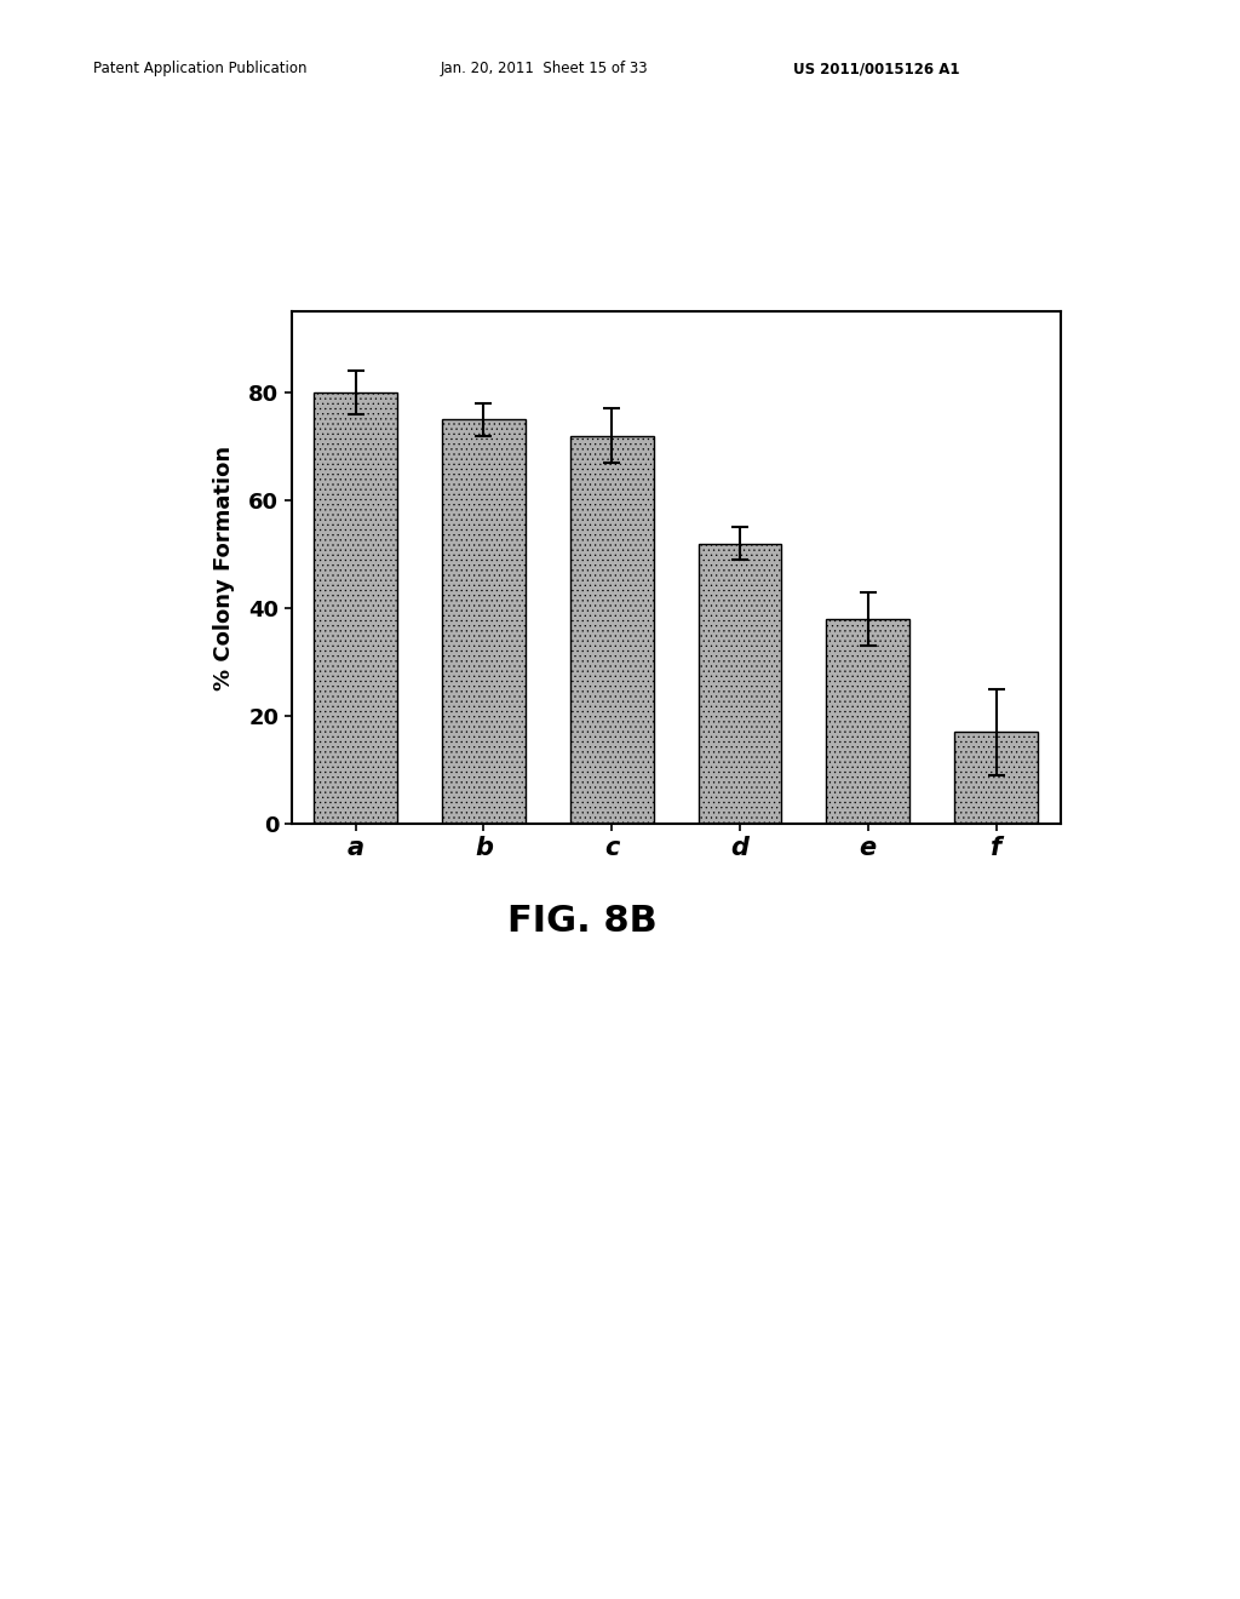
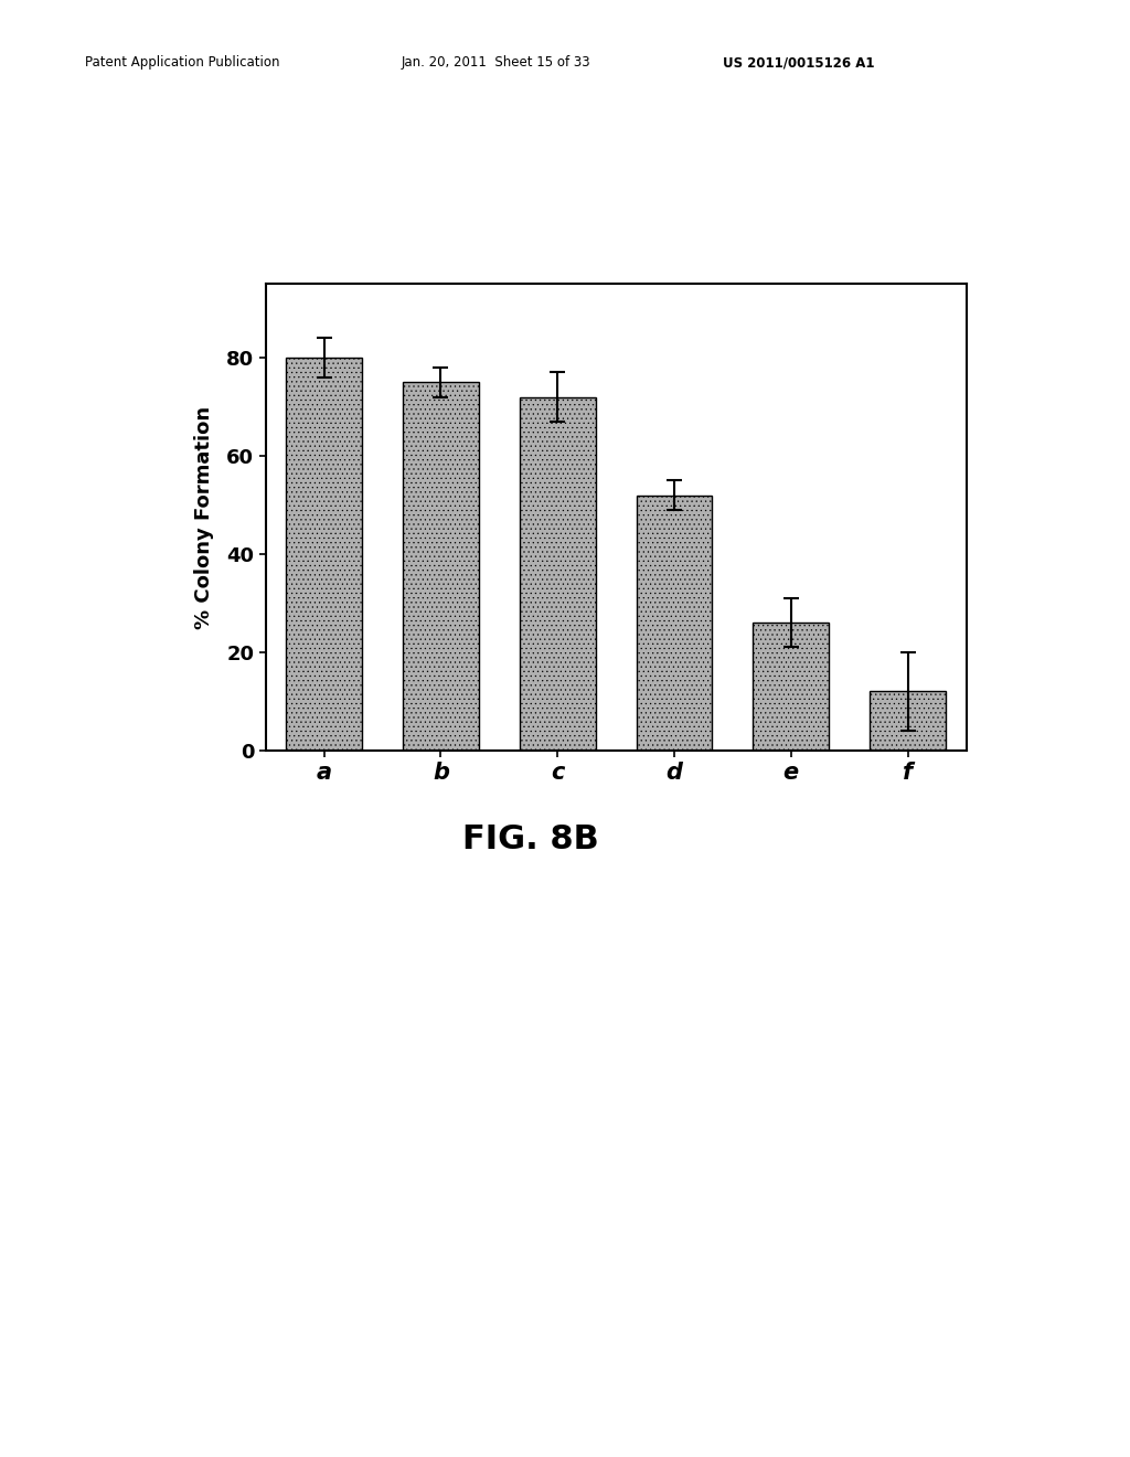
e: 38 -> 26
f: 17 -> 12
